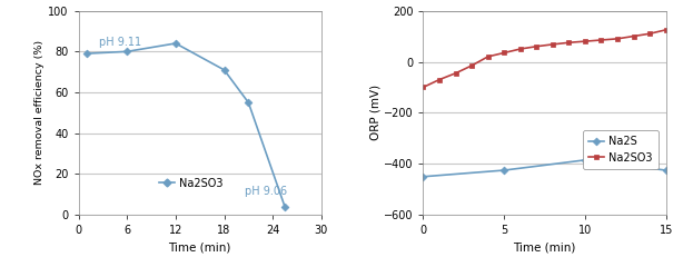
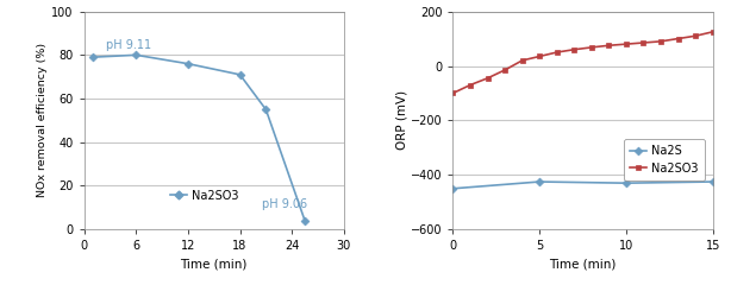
12: 84 -> 76
Na2S/10: -385 -> -430
